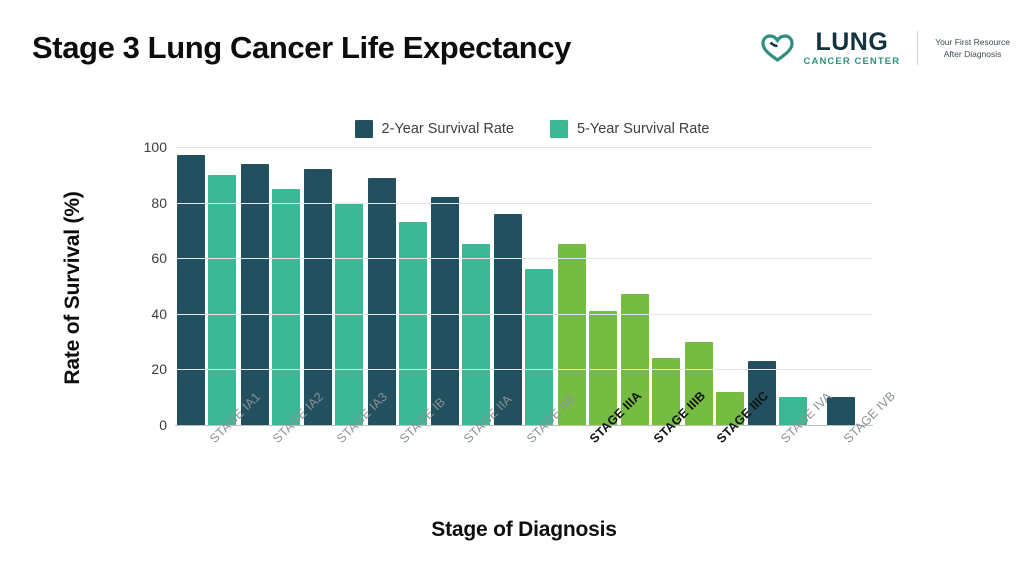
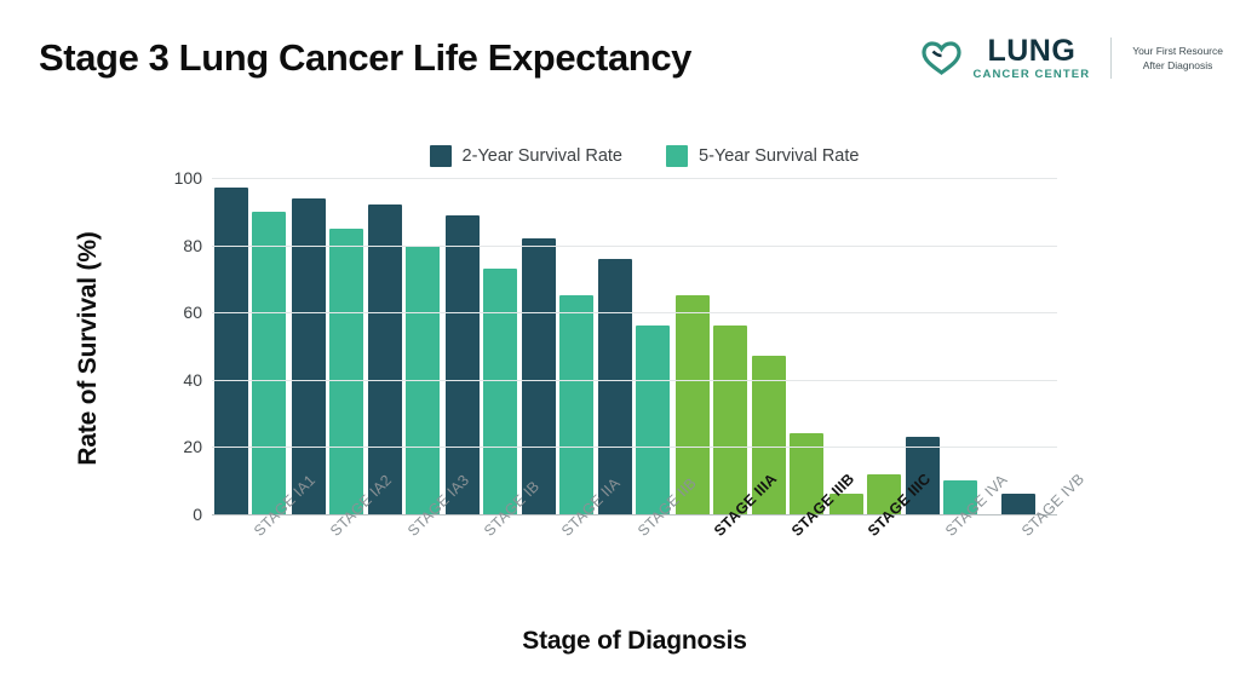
5-Year Survival Rate/STAGE IIIA: 41 -> 56
2-Year Survival Rate/STAGE IIIC: 30 -> 6
2-Year Survival Rate/STAGE IVB: 10 -> 6
